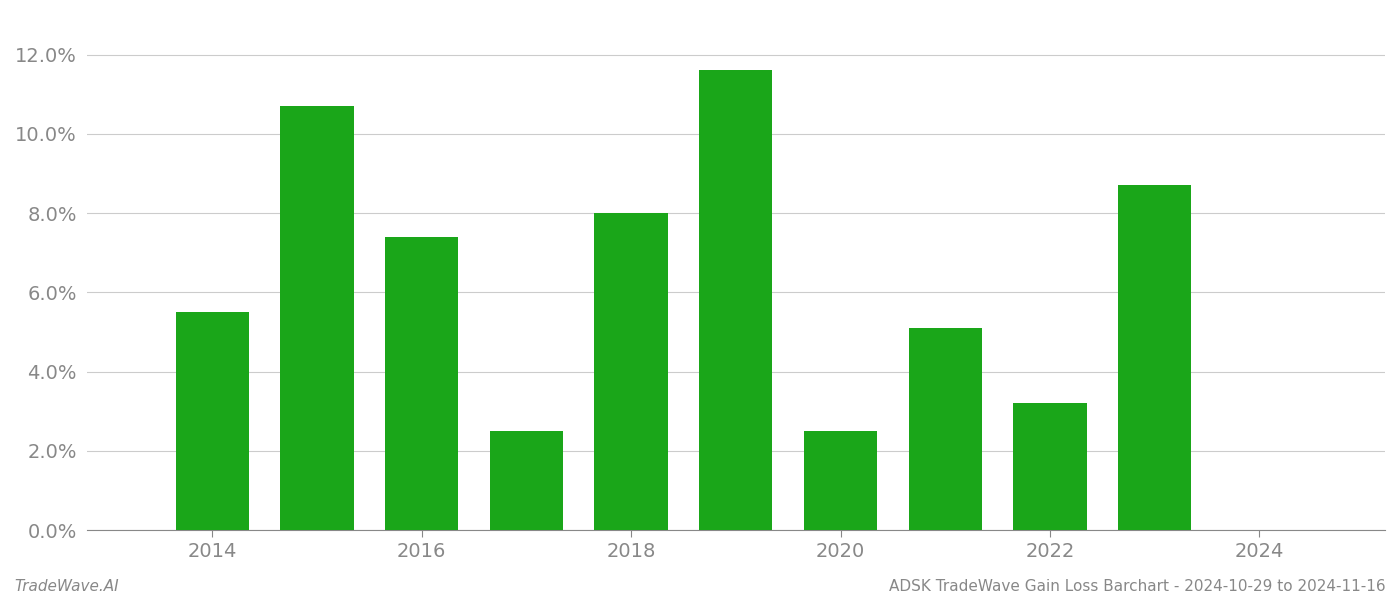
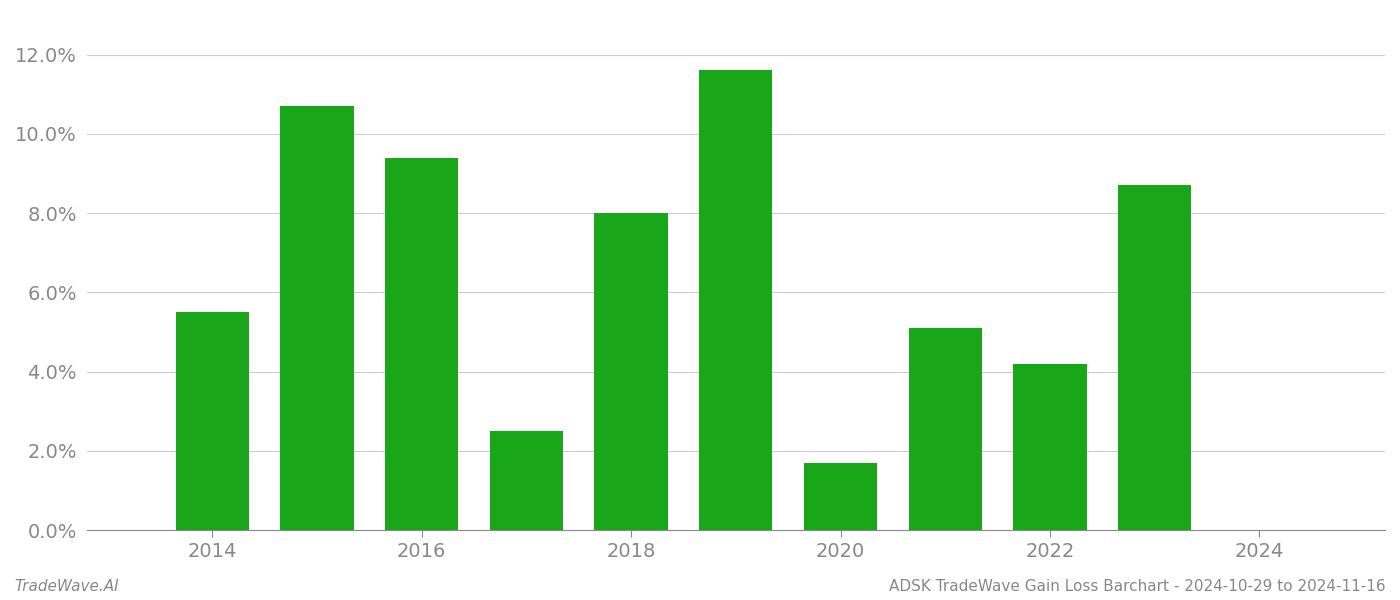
2016: 7.4% -> 9.4%
2020: 2.5% -> 1.7%
2022: 3.2% -> 4.2%
